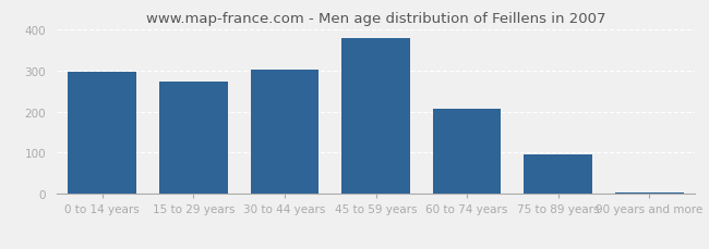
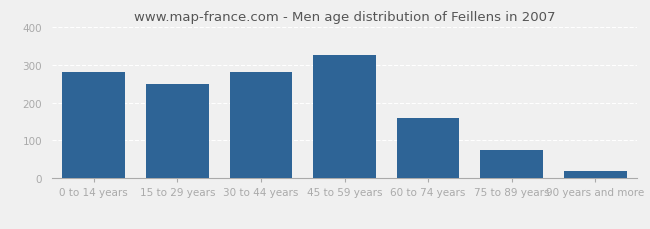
0 to 14 years: 297 -> 280
15 to 29 years: 272 -> 250
30 to 44 years: 301 -> 280
45 to 59 years: 378 -> 325
60 to 74 years: 206 -> 160
75 to 89 years: 97 -> 75
90 years and more: 5 -> 20
